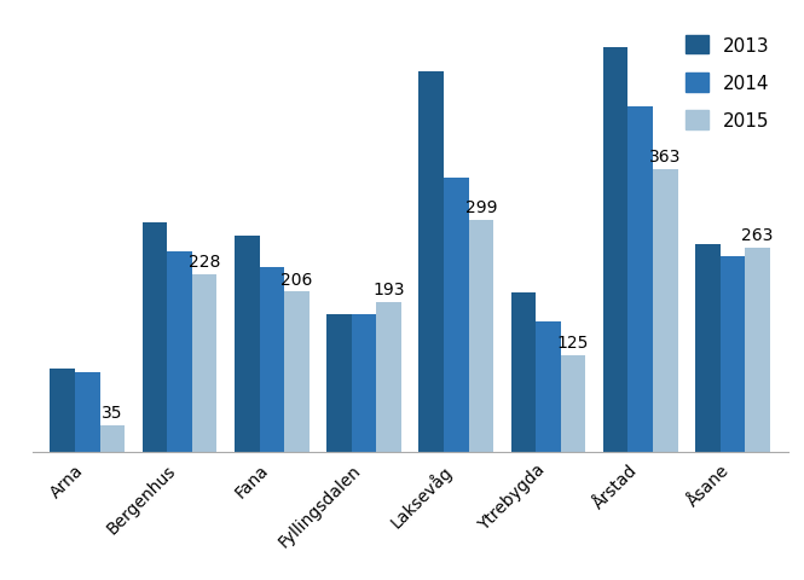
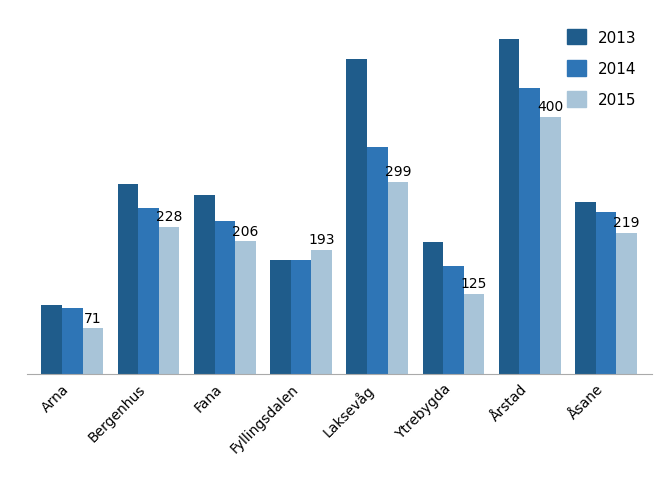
2015/Arna: 35 -> 71
2015/Årstad: 363 -> 400
2015/Åsane: 263 -> 219
